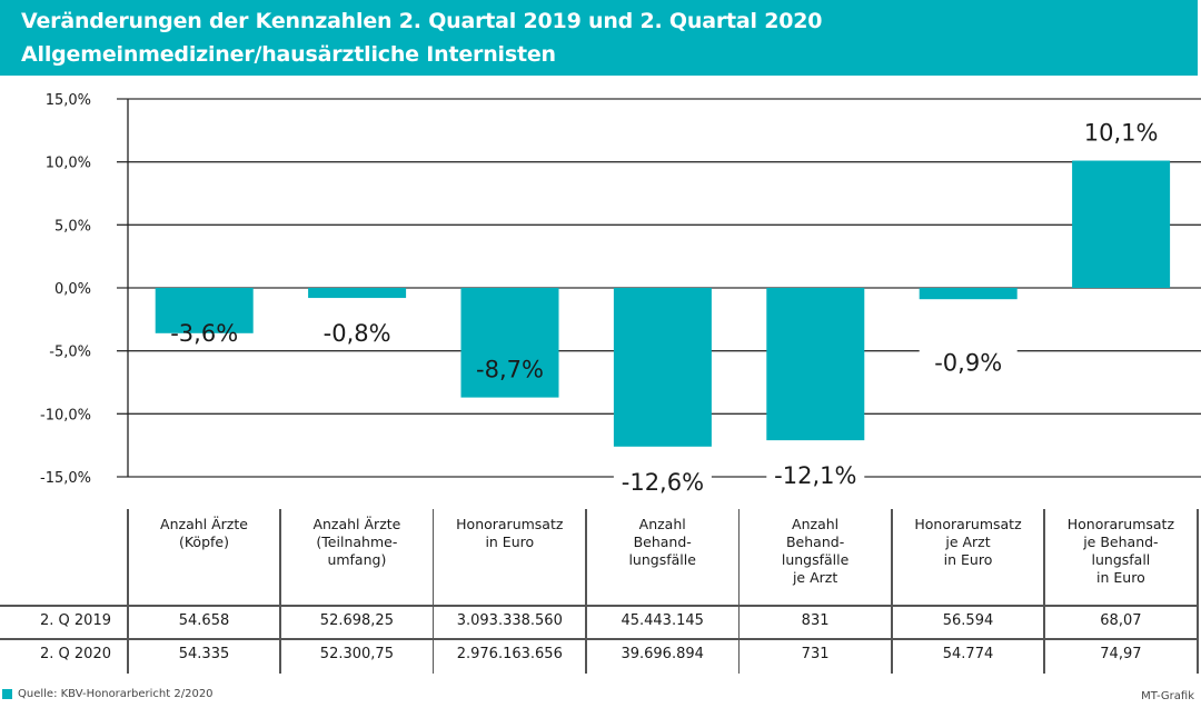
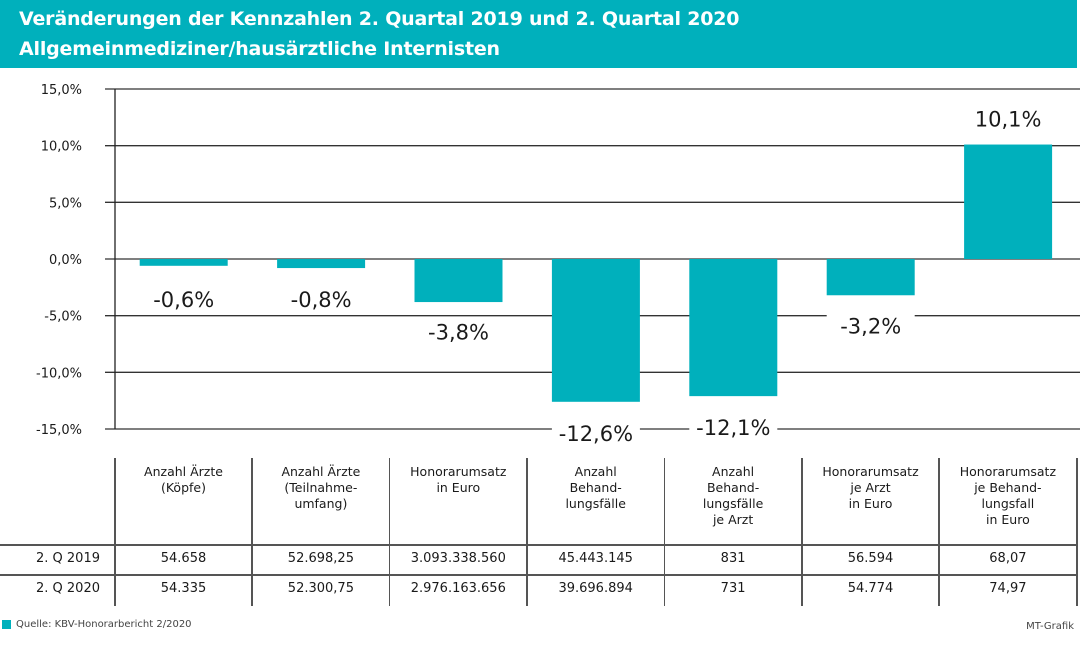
Anzahl Ärzte (Köpfe): -3,6% -> -0,6%
Honorarumsatz in Euro: -8,7% -> -3,8%
Honorarumsatz je Arzt in Euro: -0,9% -> -3,2%
